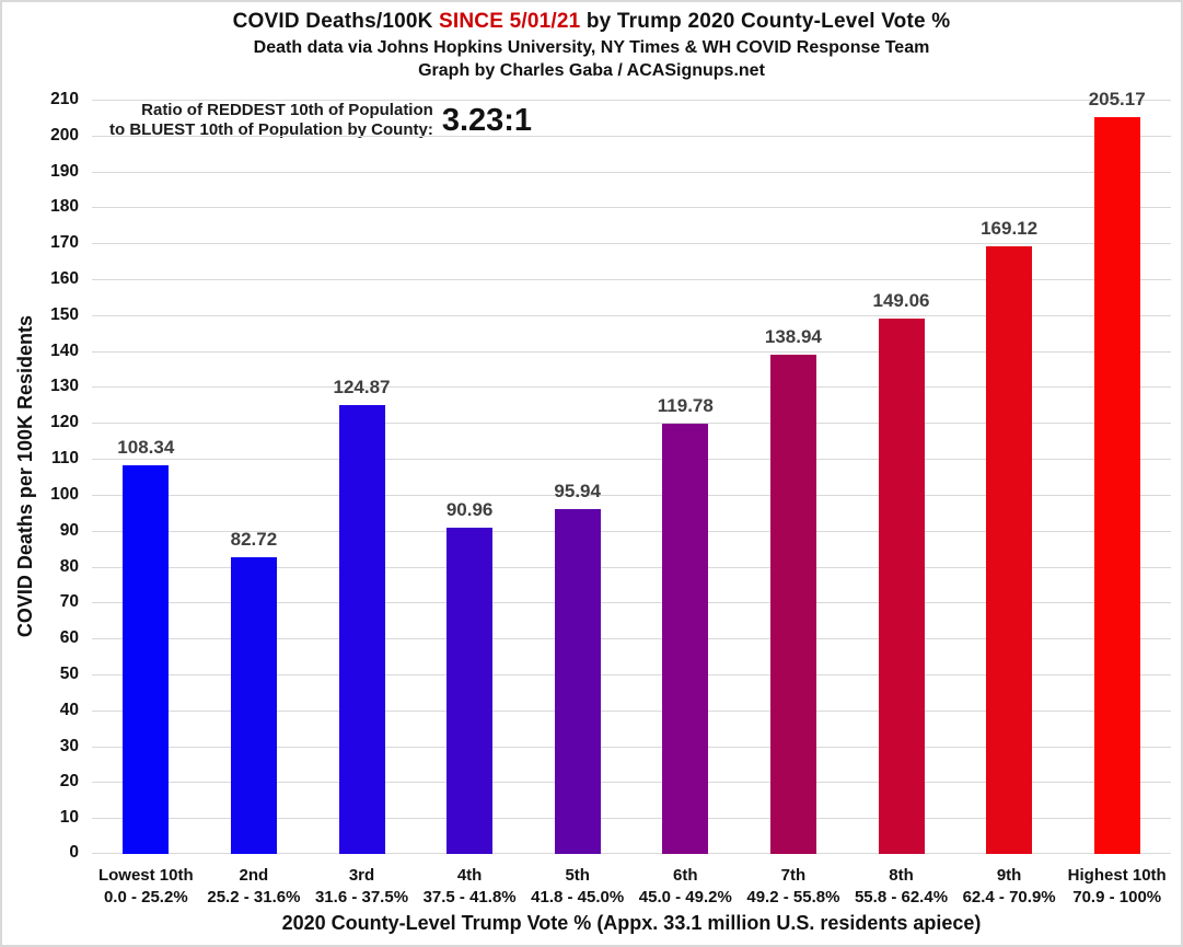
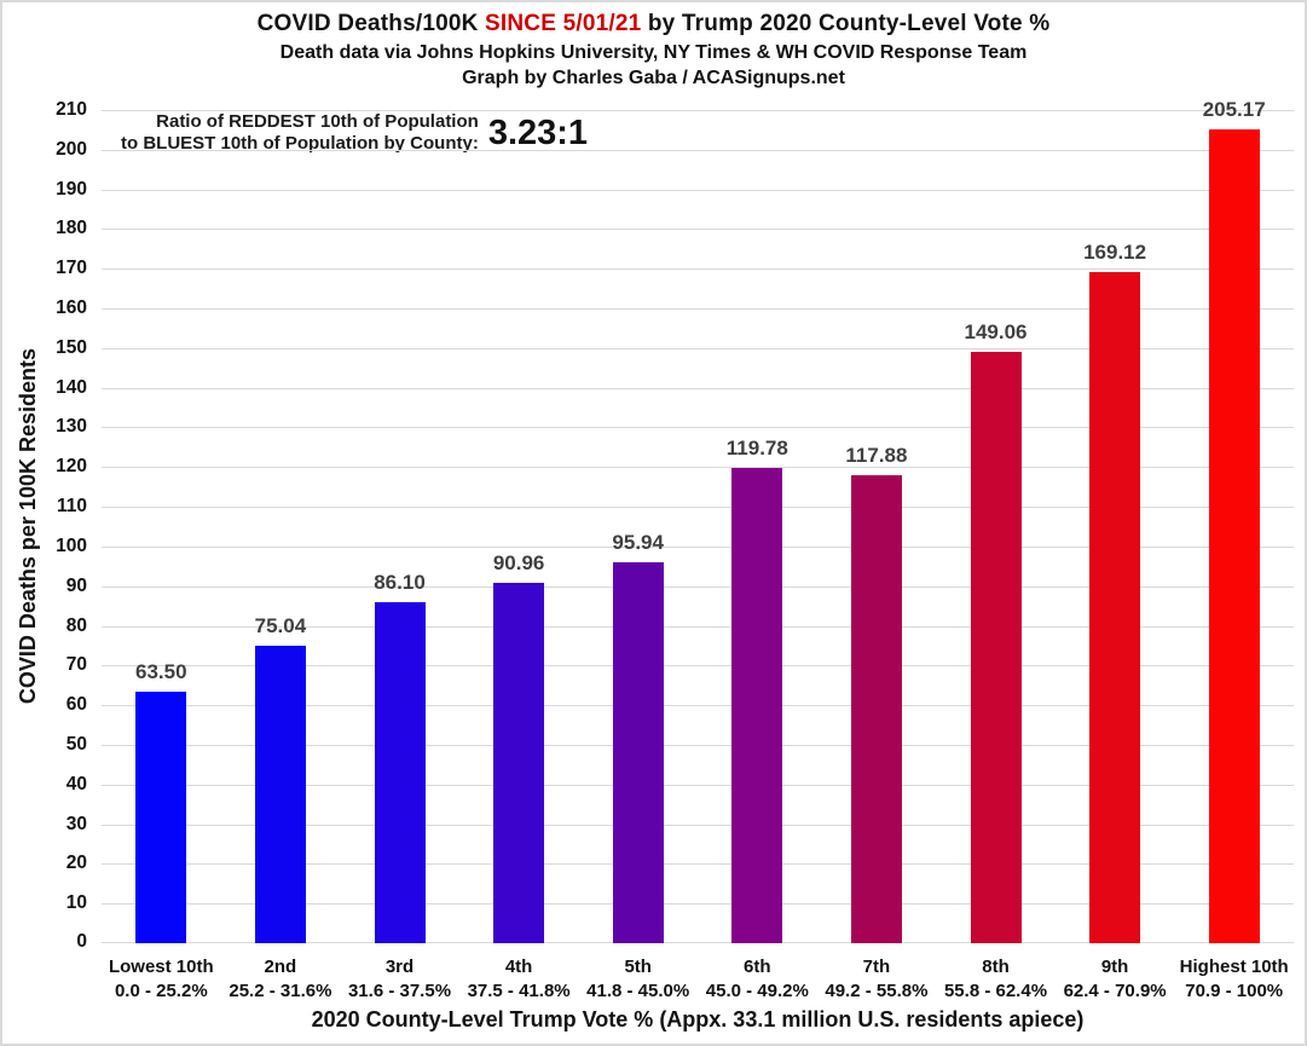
Lowest 10th: 108.34 -> 63.50
2nd: 82.72 -> 75.04
3rd: 124.87 -> 86.10
7th: 138.94 -> 117.88
